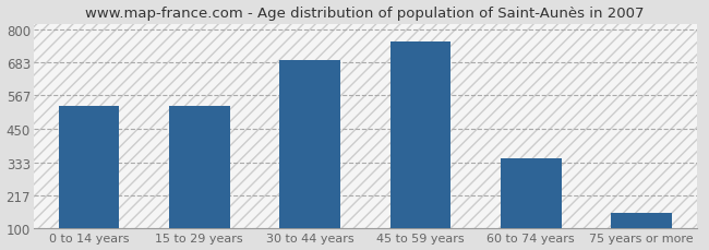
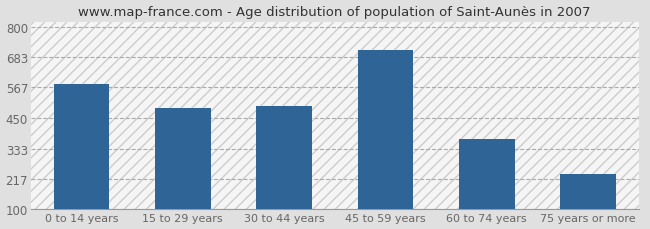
0 to 14 years: 530 -> 580
15 to 29 years: 530 -> 490
30 to 44 years: 690 -> 495
45 to 59 years: 755 -> 710
60 to 74 years: 345 -> 370
75 years or more: 155 -> 235
